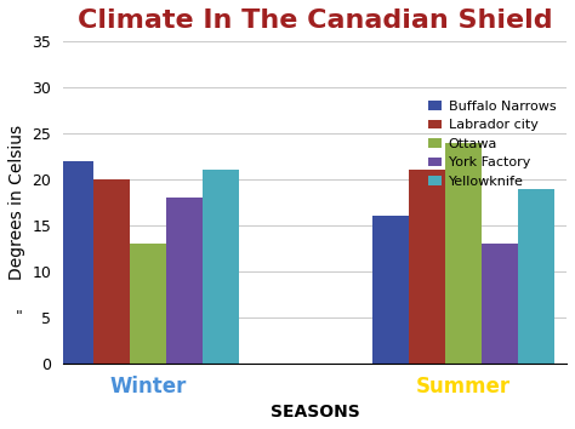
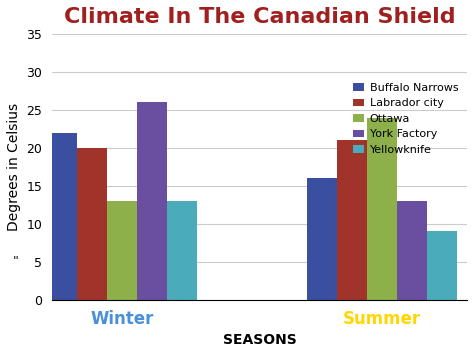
York Factory/Winter: 18 -> 26
Yellowknife/Winter: 21 -> 13
Yellowknife/Summer: 19 -> 9
